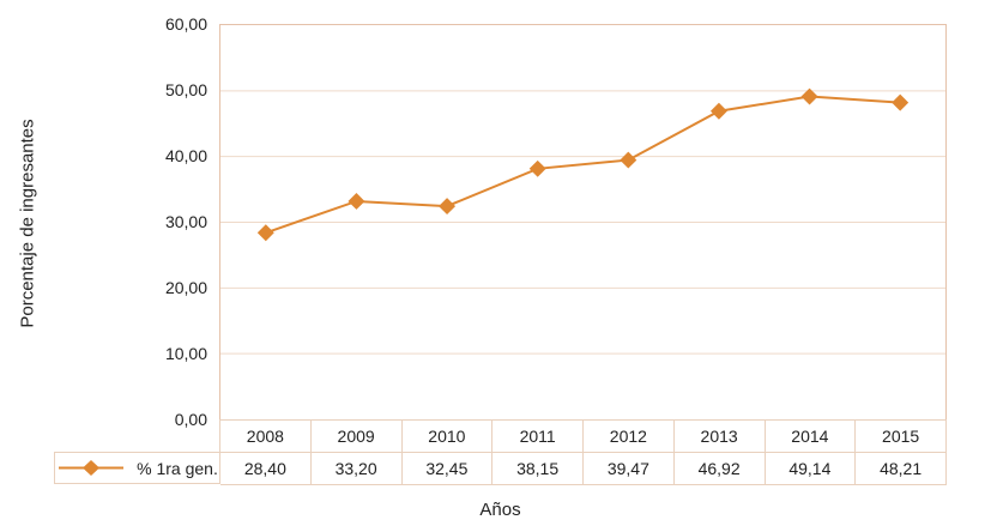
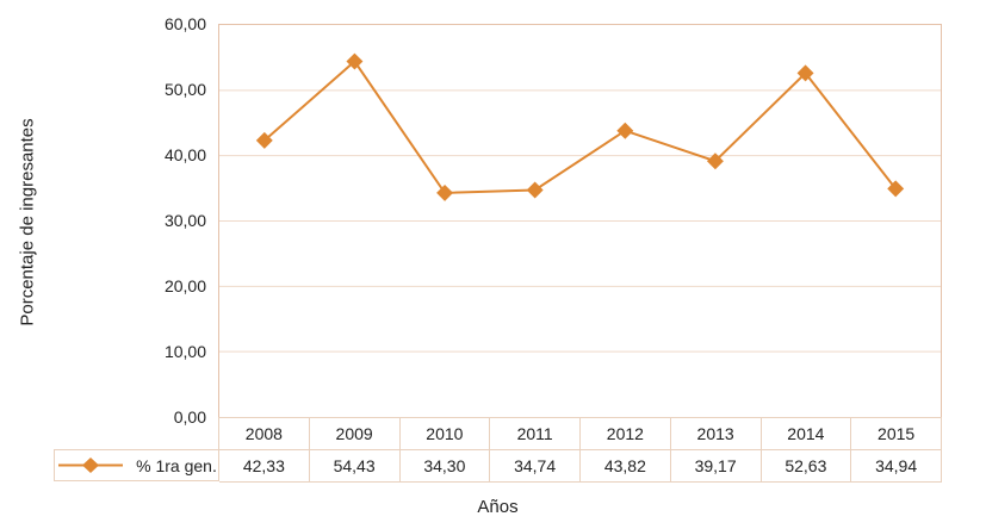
2008: 28,40 -> 42,33
2009: 33,20 -> 54,43
2010: 32,45 -> 34,30
2011: 38,15 -> 34,74
2012: 39,47 -> 43,82
2013: 46,92 -> 39,17
2014: 49,14 -> 52,63
2015: 48,21 -> 34,94
